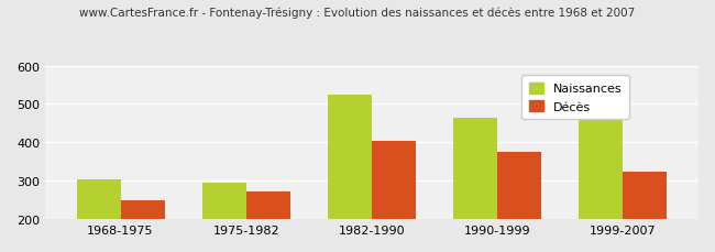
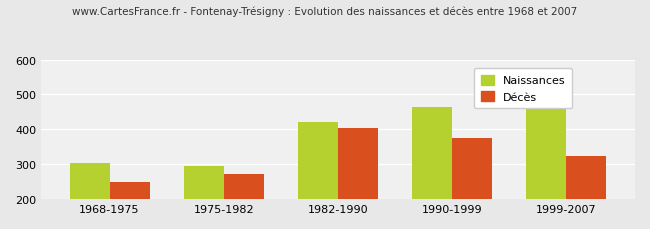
Naissances/1982-1990: 525 -> 422
